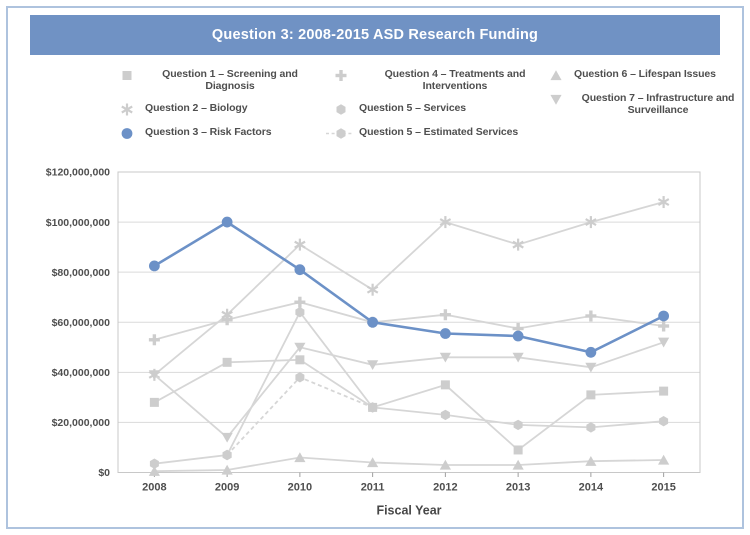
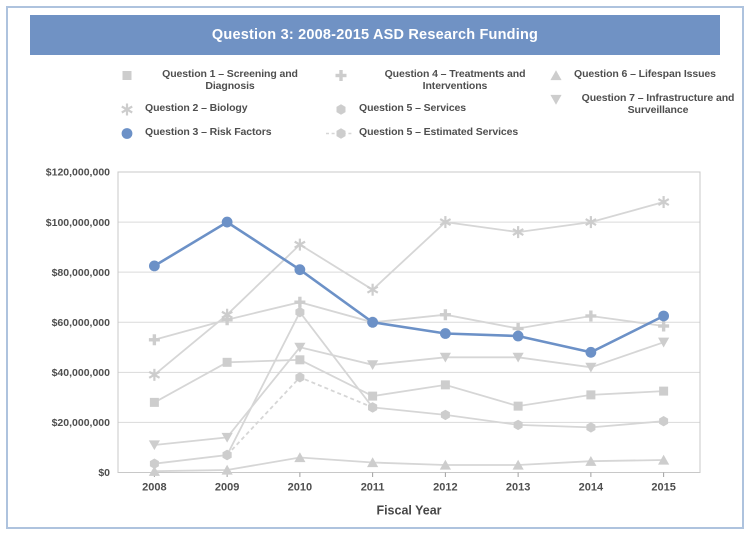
Question 7 – Infrastructure and Surveillance/2008: $39000000 -> $11000000
Question 1 – Screening and Diagnosis/2011: $26000000 -> $30000000
Question 1 – Screening and Diagnosis/2013: $9000000 -> $26000000
Question 2 – Biology/2013: $91000000 -> $96000000
